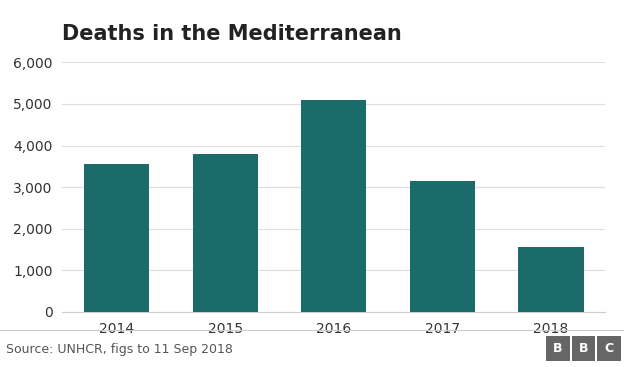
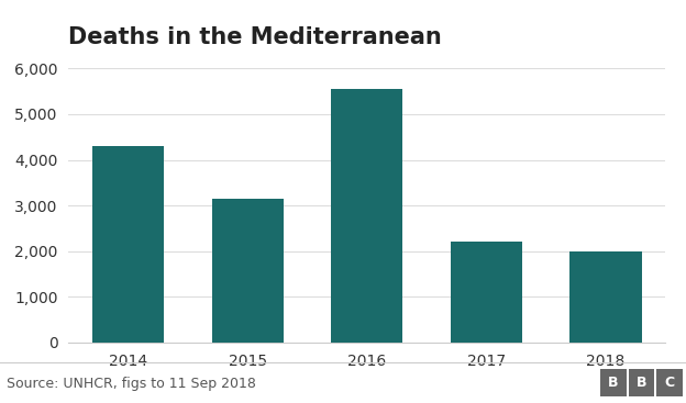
2014: 3,560 -> 4,300
2015: 3,800 -> 3,150
2016: 5,100 -> 5,550
2017: 3,150 -> 2,200
2018: 1,550 -> 2,000
